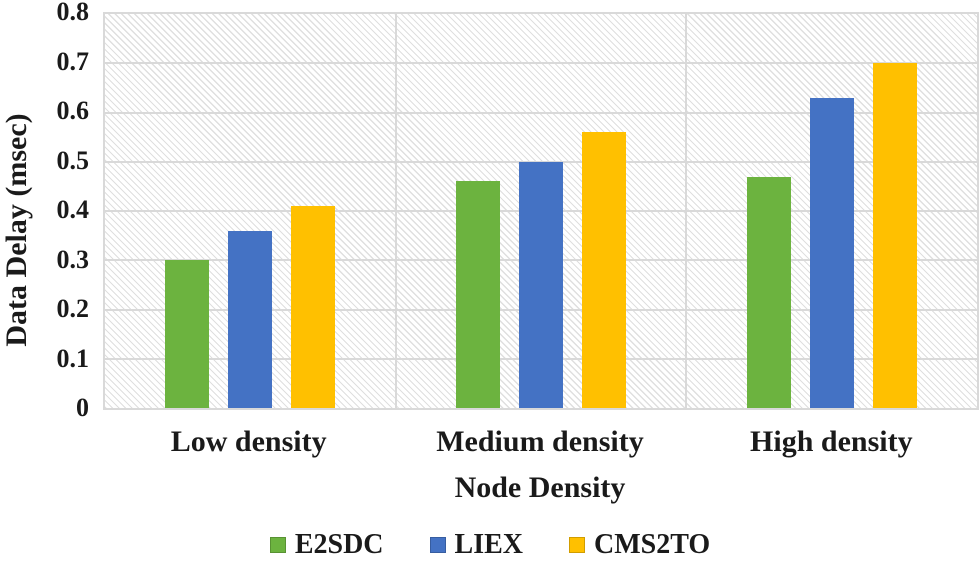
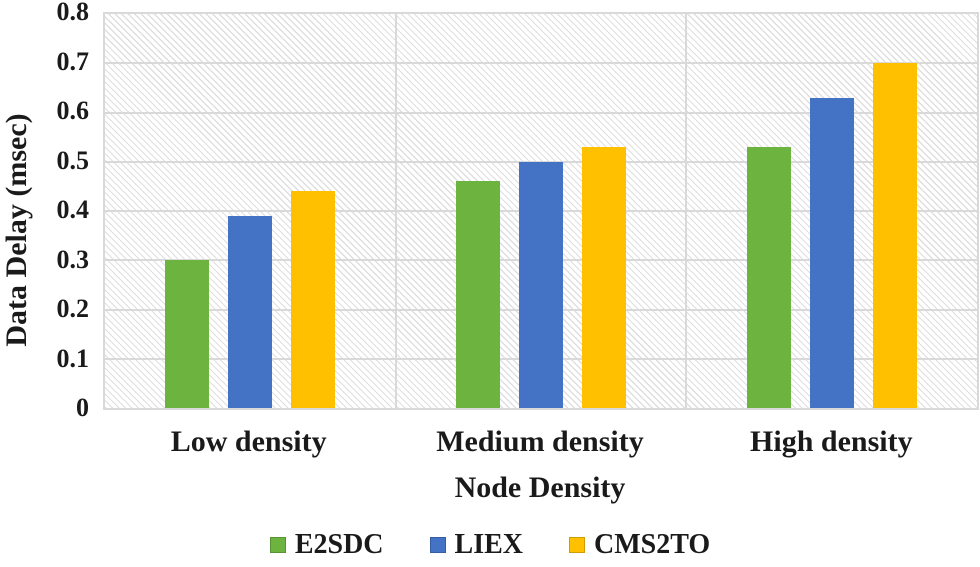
LIEX/Low density: 0.36 -> 0.39
CMS2TO/Low density: 0.41 -> 0.44
CMS2TO/Medium density: 0.56 -> 0.53
E2SDC/High density: 0.47 -> 0.53
